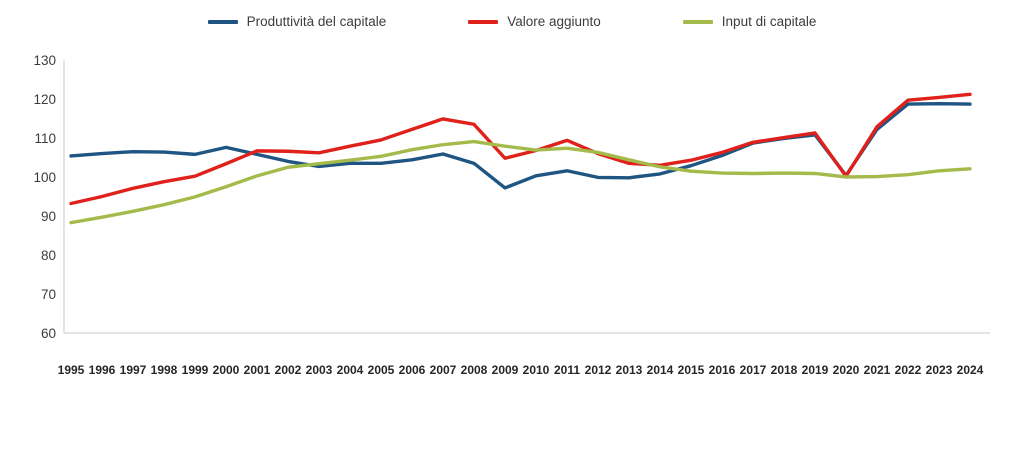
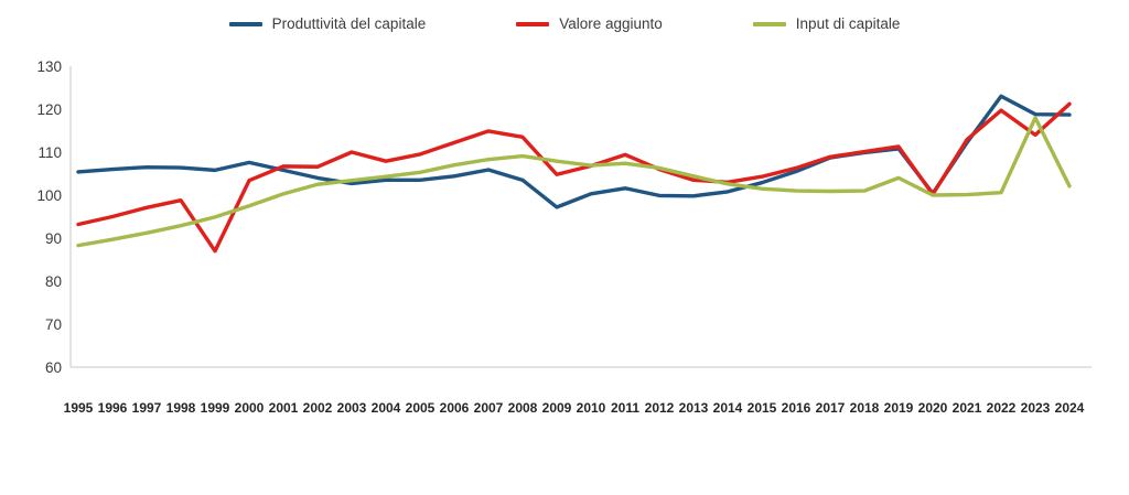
Valore aggiunto/1999: 100 -> 87
Valore aggiunto/2003: 106 -> 110
Input di capitale/2019: 101 -> 104
Produttività del capitale/2022: 119 -> 123
Valore aggiunto/2023: 120 -> 114
Input di capitale/2023: 102 -> 118
